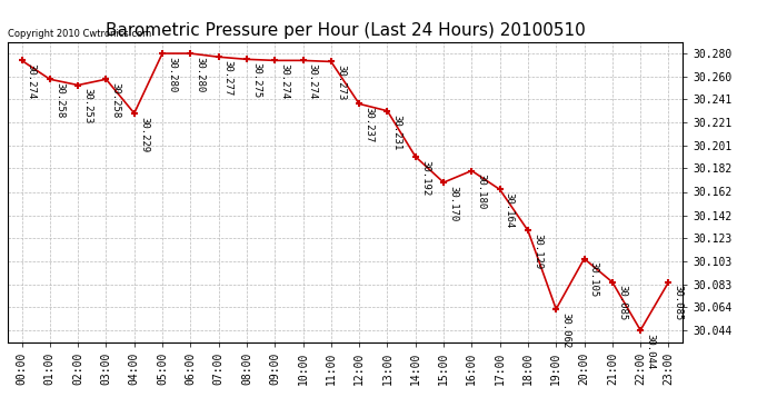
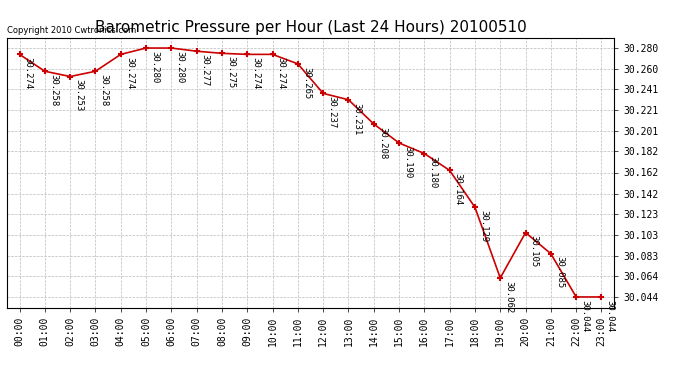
04:00: 30.229 -> 30.274
11:00: 30.273 -> 30.265
14:00: 30.192 -> 30.208
15:00: 30.170 -> 30.190
23:00: 30.085 -> 30.044
